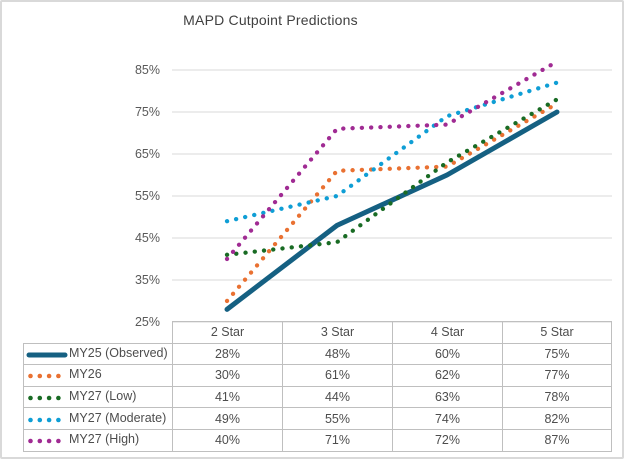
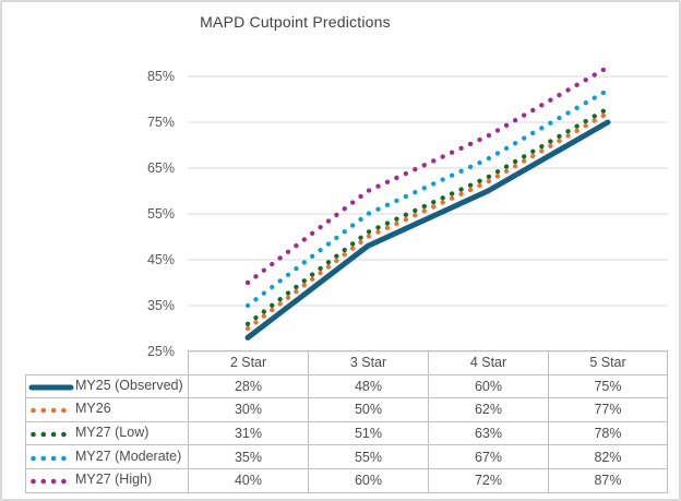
MY27 (Low)/2 Star: 41% -> 31%
MY27 (Moderate)/2 Star: 49% -> 35%
MY26/3 Star: 61% -> 50%
MY27 (Low)/3 Star: 44% -> 51%
MY27 (High)/3 Star: 71% -> 60%
MY27 (Moderate)/4 Star: 74% -> 67%
